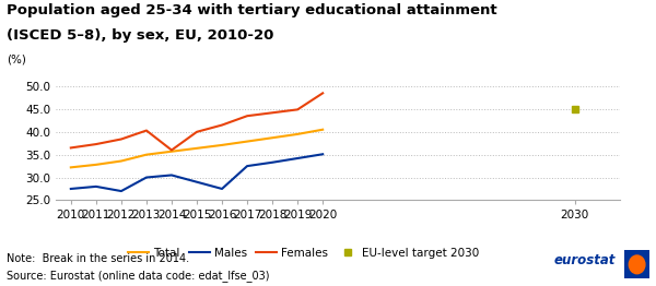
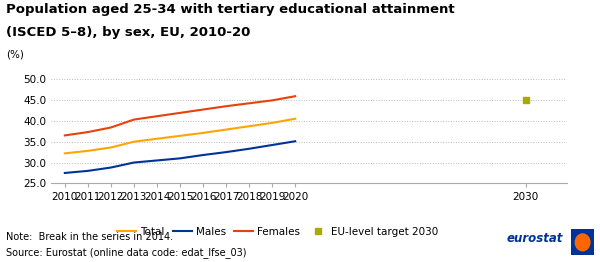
Males/2012: 27.0 -> 28.8
Females/2014: 36.0 -> 41.1
Males/2015: 29.0 -> 31.0
Females/2015: 40.0 -> 41.9
Males/2016: 27.5 -> 31.8
Females/2016: 41.5 -> 42.7
Females/2020: 48.5 -> 45.9
